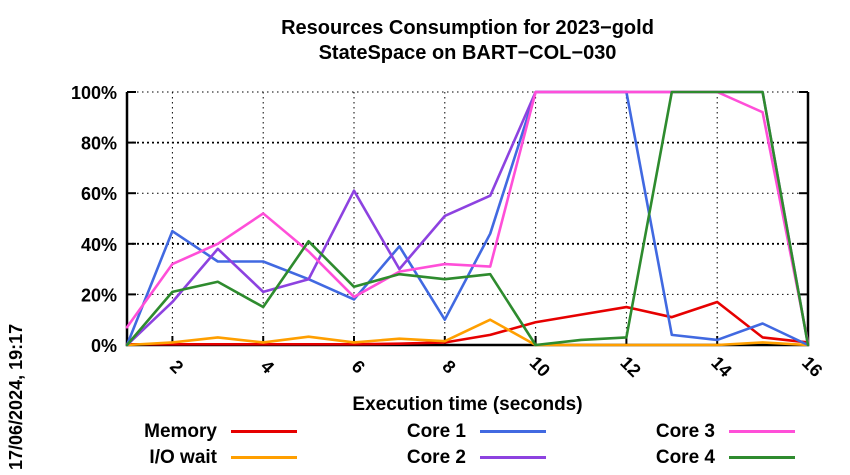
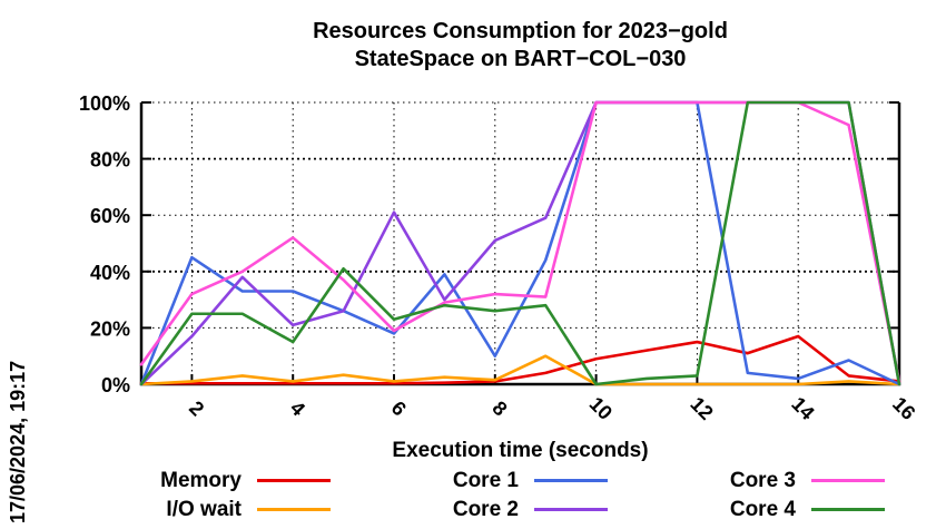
Core 4/2: 21% -> 25%
